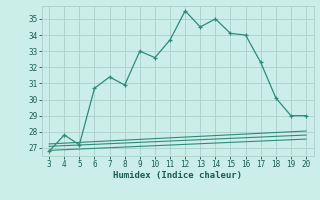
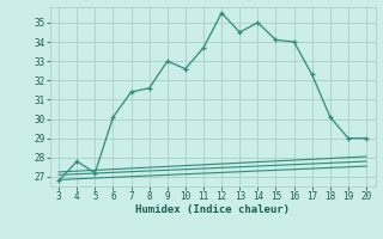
6: 30.7 -> 30.1
8: 30.9 -> 31.6
